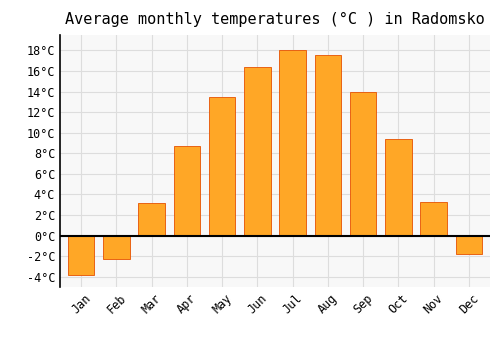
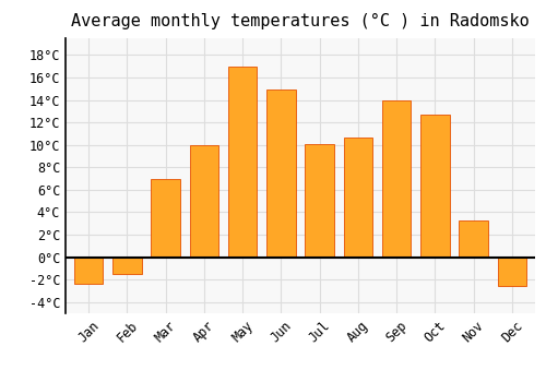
Jan: -3.8°C -> -2.4°C
Feb: -2.3°C -> -1.5°C
Mar: 3.2°C -> 7.0°C
Apr: 8.7°C -> 10.0°C
May: 13.5°C -> 17.0°C
Jun: 16.4°C -> 14.9°C
Jul: 18.0°C -> 10.1°C
Aug: 17.6°C -> 10.7°C
Oct: 9.4°C -> 12.7°C
Dec: -1.8°C -> -2.6°C
